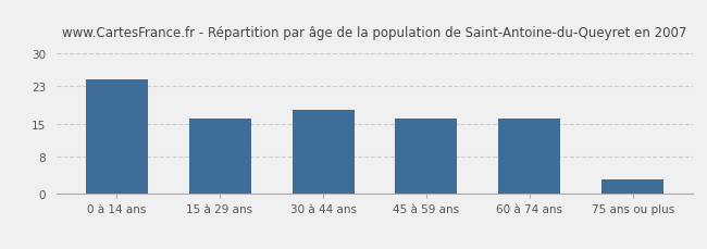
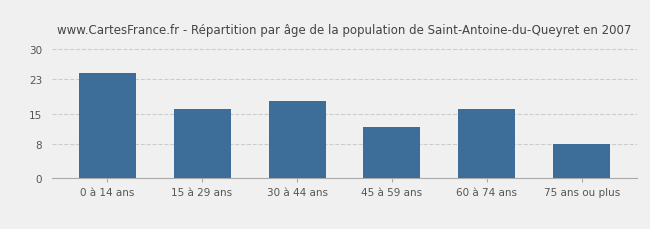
45 à 59 ans: 16.0 -> 12.0
75 ans ou plus: 3.0 -> 8.0
